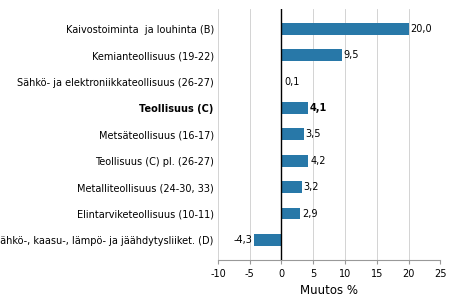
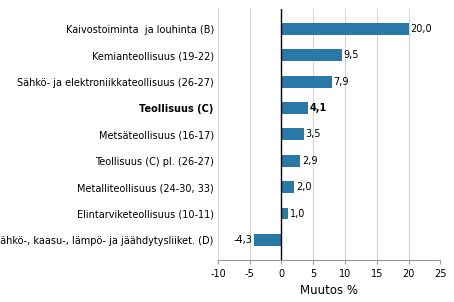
Sähkö- ja elektroniikkateollisuus (26-27): 0,1 -> 7,9
Teollisuus (C) pl. (26-27): 4,2 -> 2,9
Metalliteollisuus (24-30, 33): 3,2 -> 2,0
Elintarviketeollisuus (10-11): 2,9 -> 1,0
